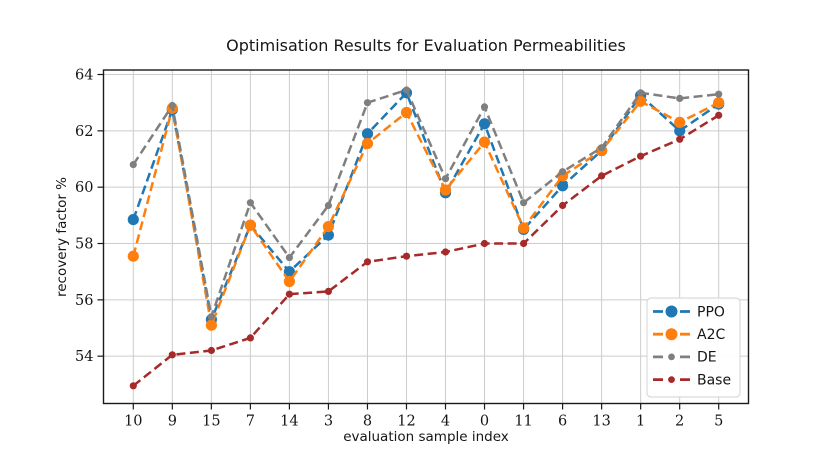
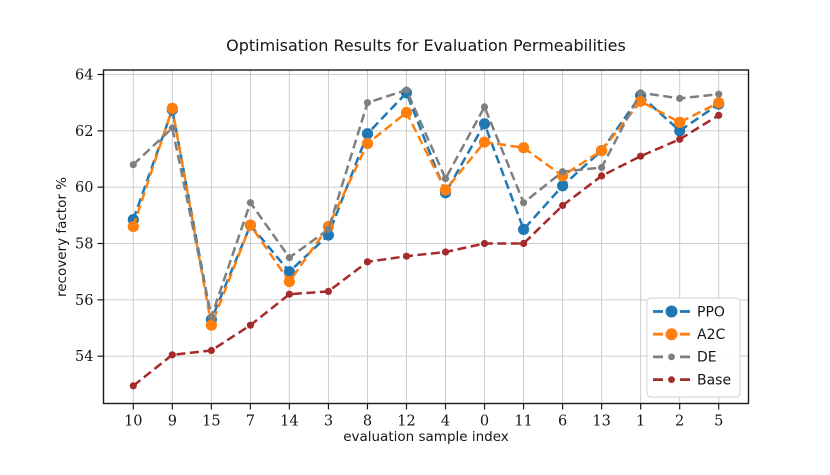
A2C/10: 57.5 -> 58.6
DE/9: 62.9 -> 62.1
Base/7: 54.6 -> 55.1
DE/3: 59.4 -> 58.5
A2C/11: 58.5 -> 61.4
DE/13: 61.4 -> 60.7
